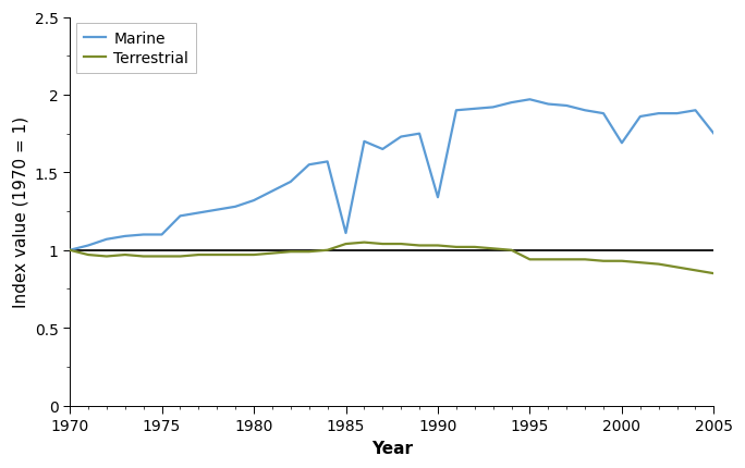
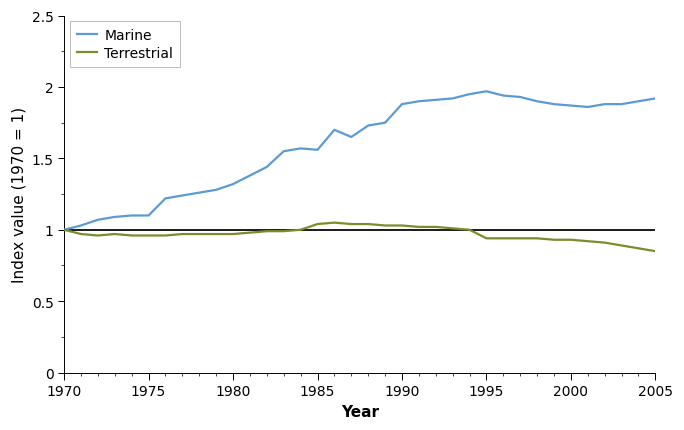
Marine/1985: 1.11 -> 1.56
Marine/1990: 1.34 -> 1.88
Marine/2000: 1.69 -> 1.87
Marine/2005: 1.75 -> 1.92
